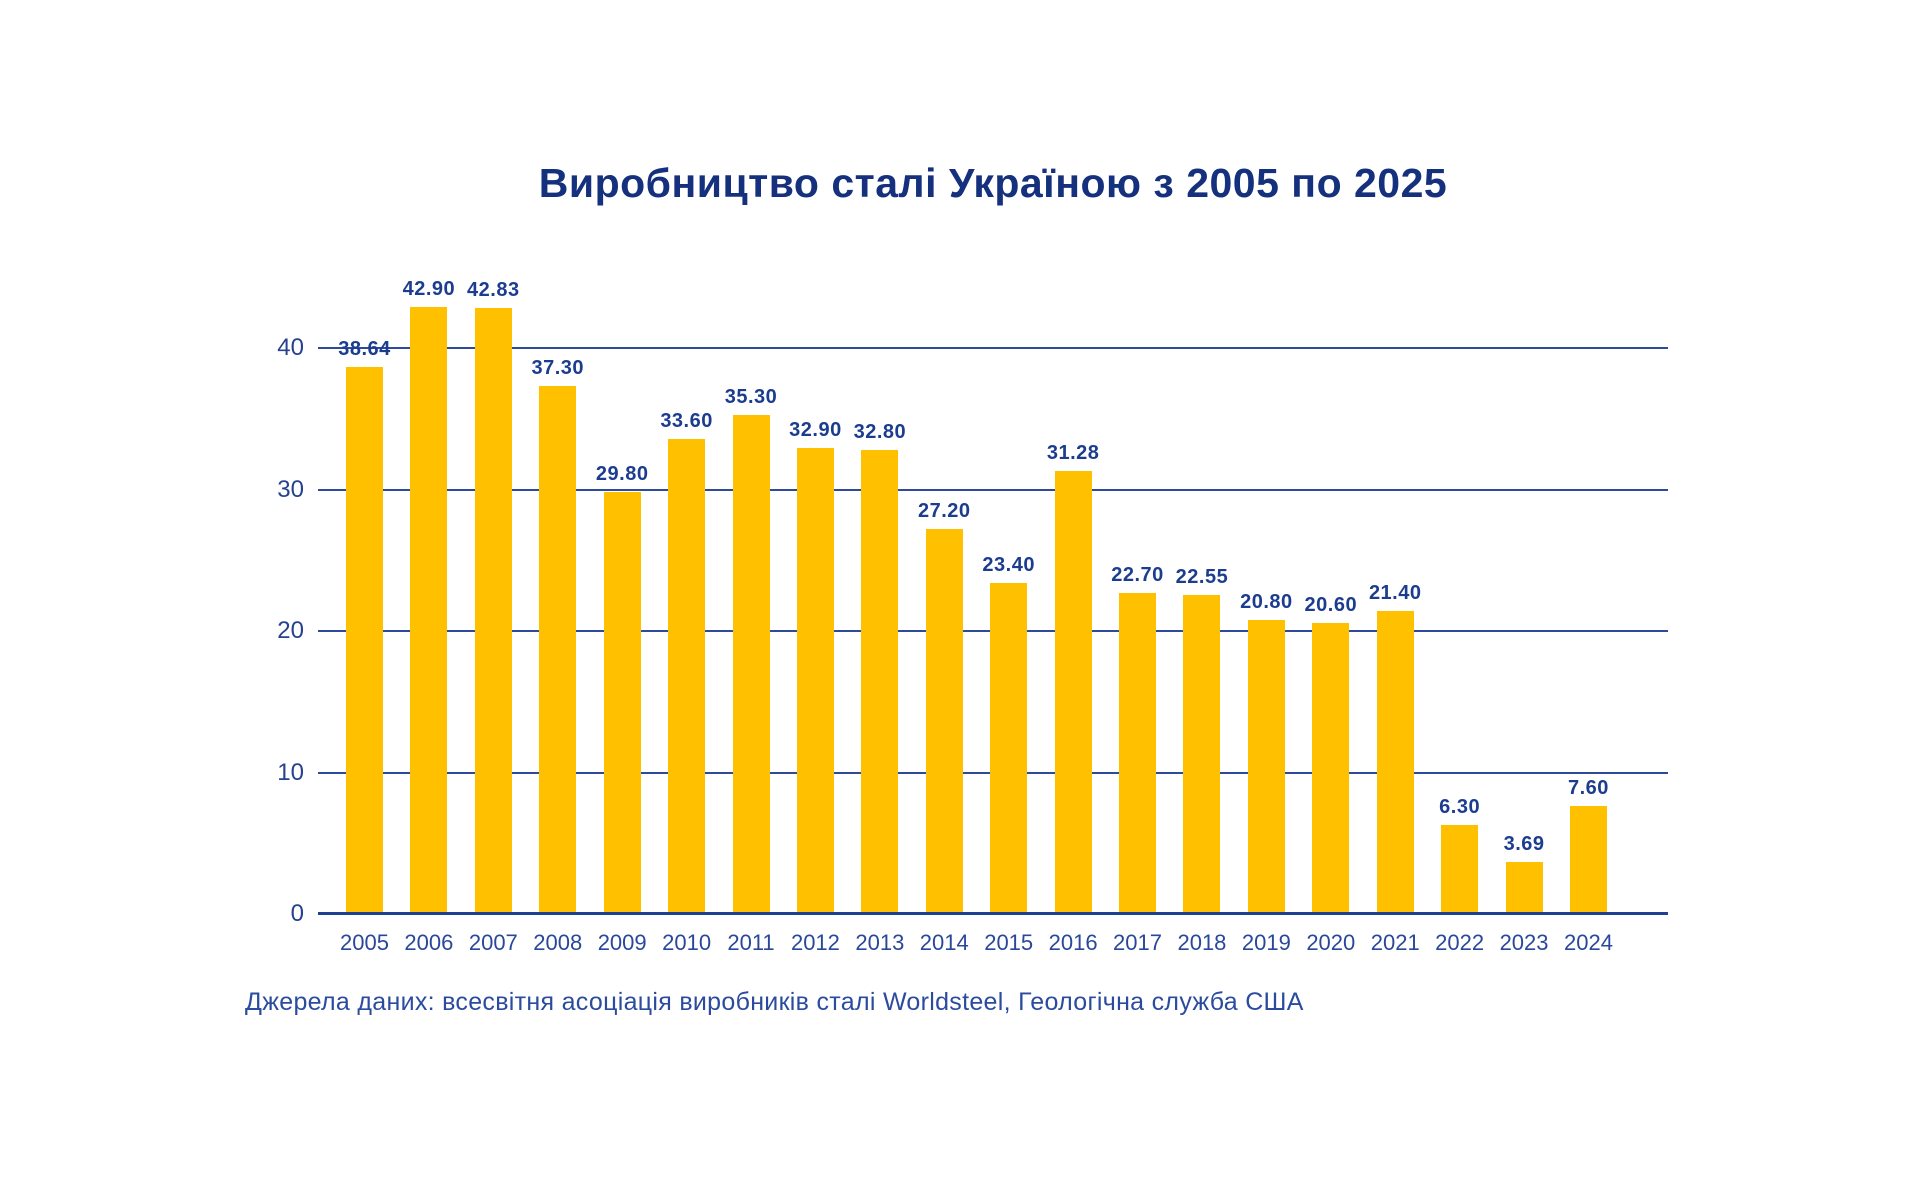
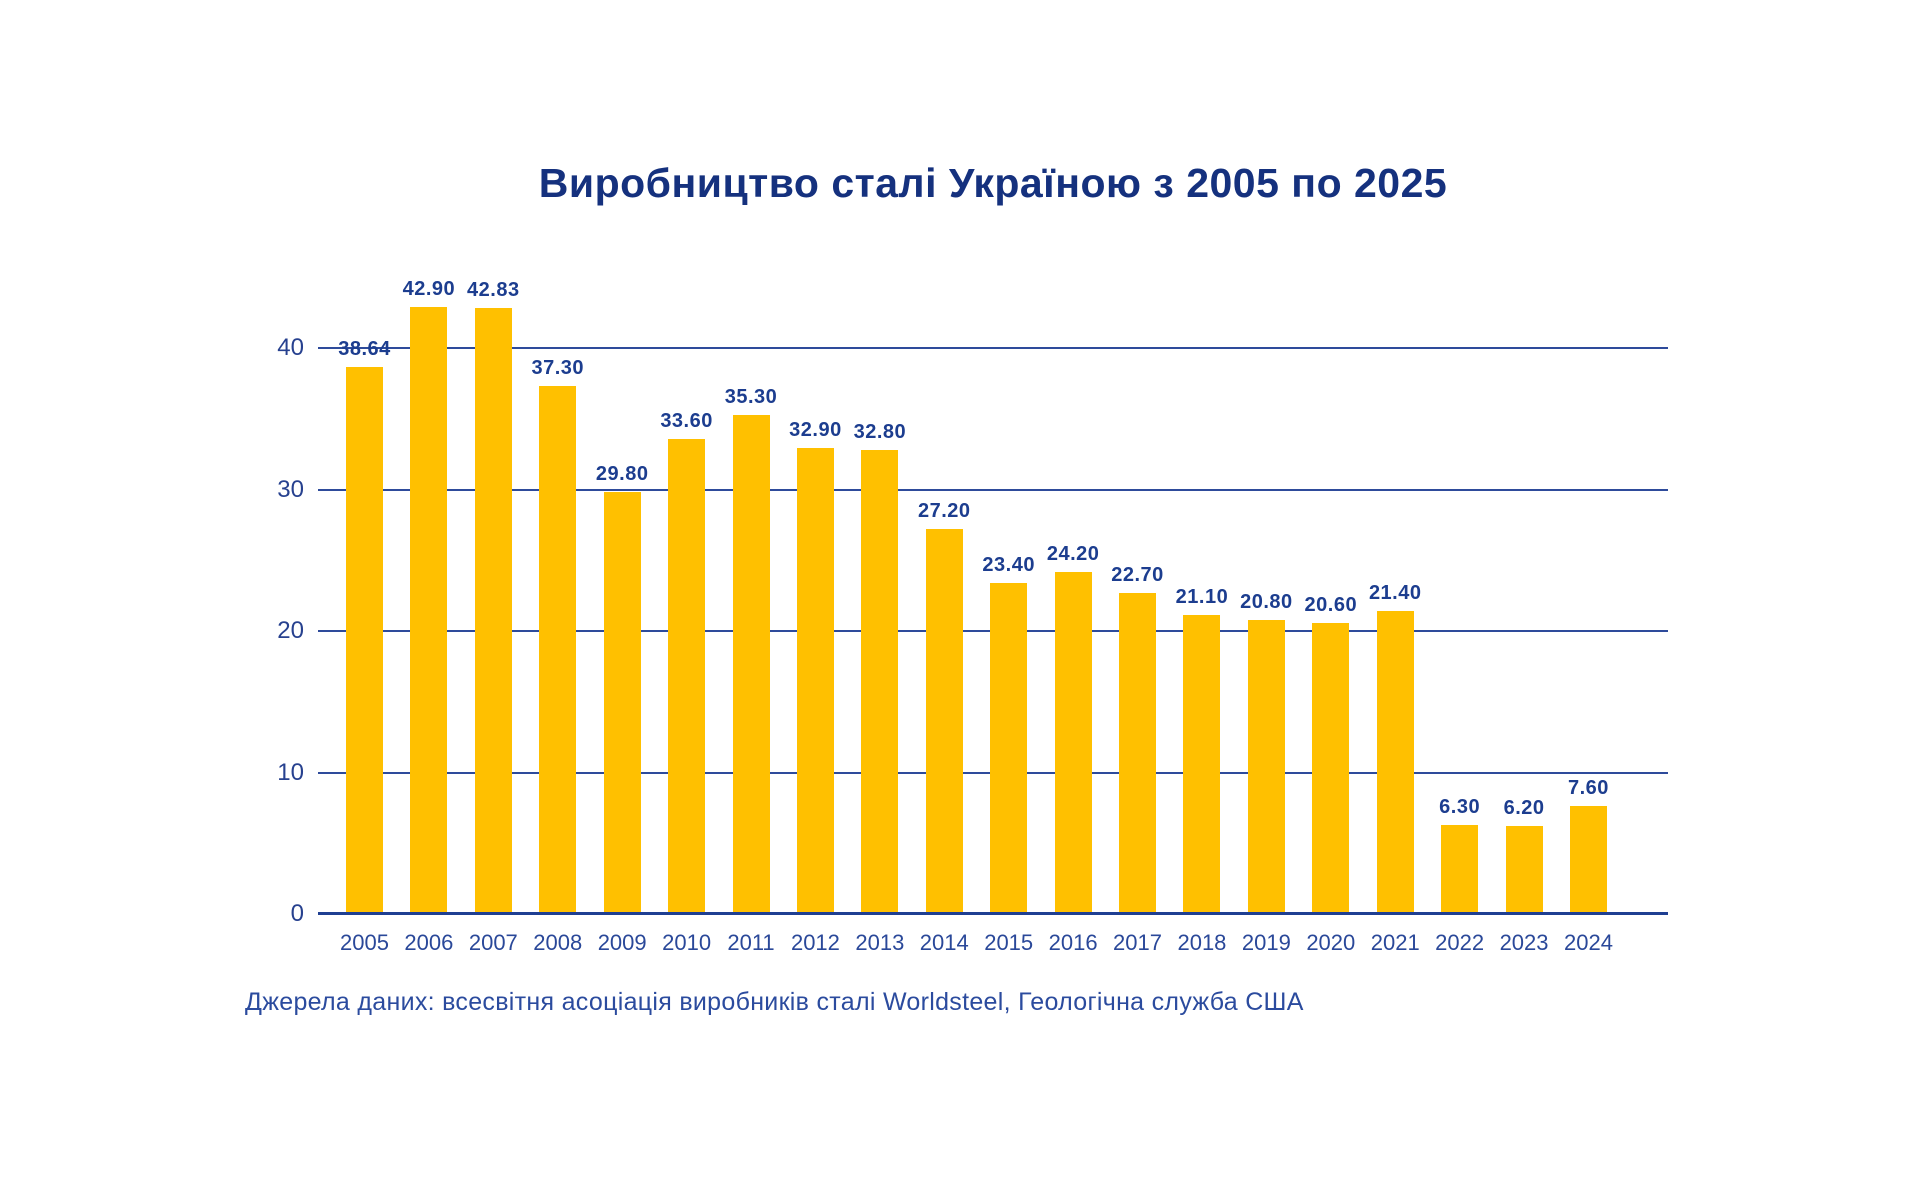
2016: 31.28 -> 24.20
2018: 22.55 -> 21.10
2023: 3.69 -> 6.20
